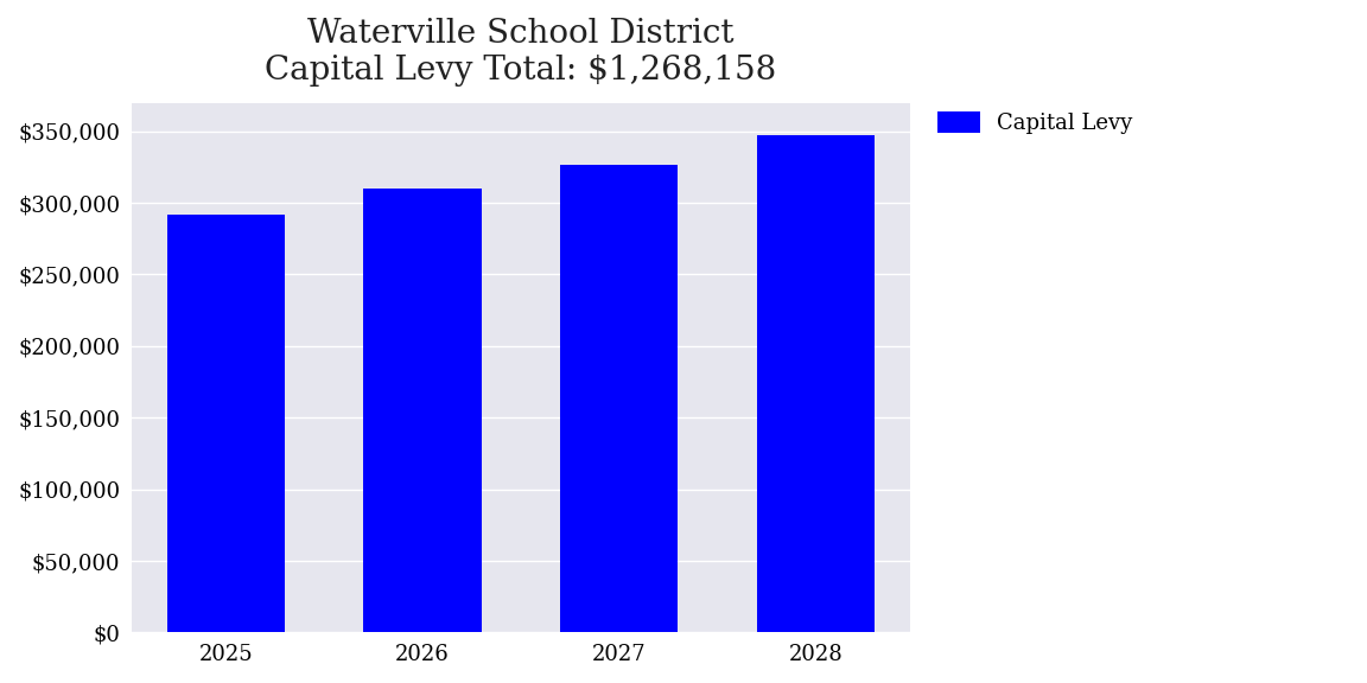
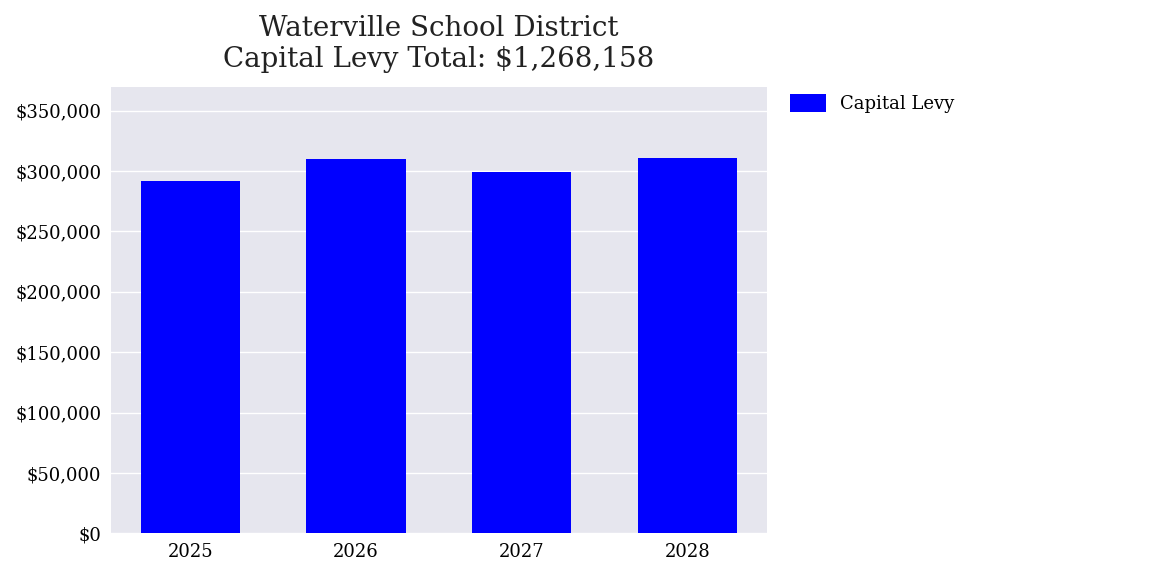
2027: $327,000 -> $299,000
2028: $347,000 -> $311,000
